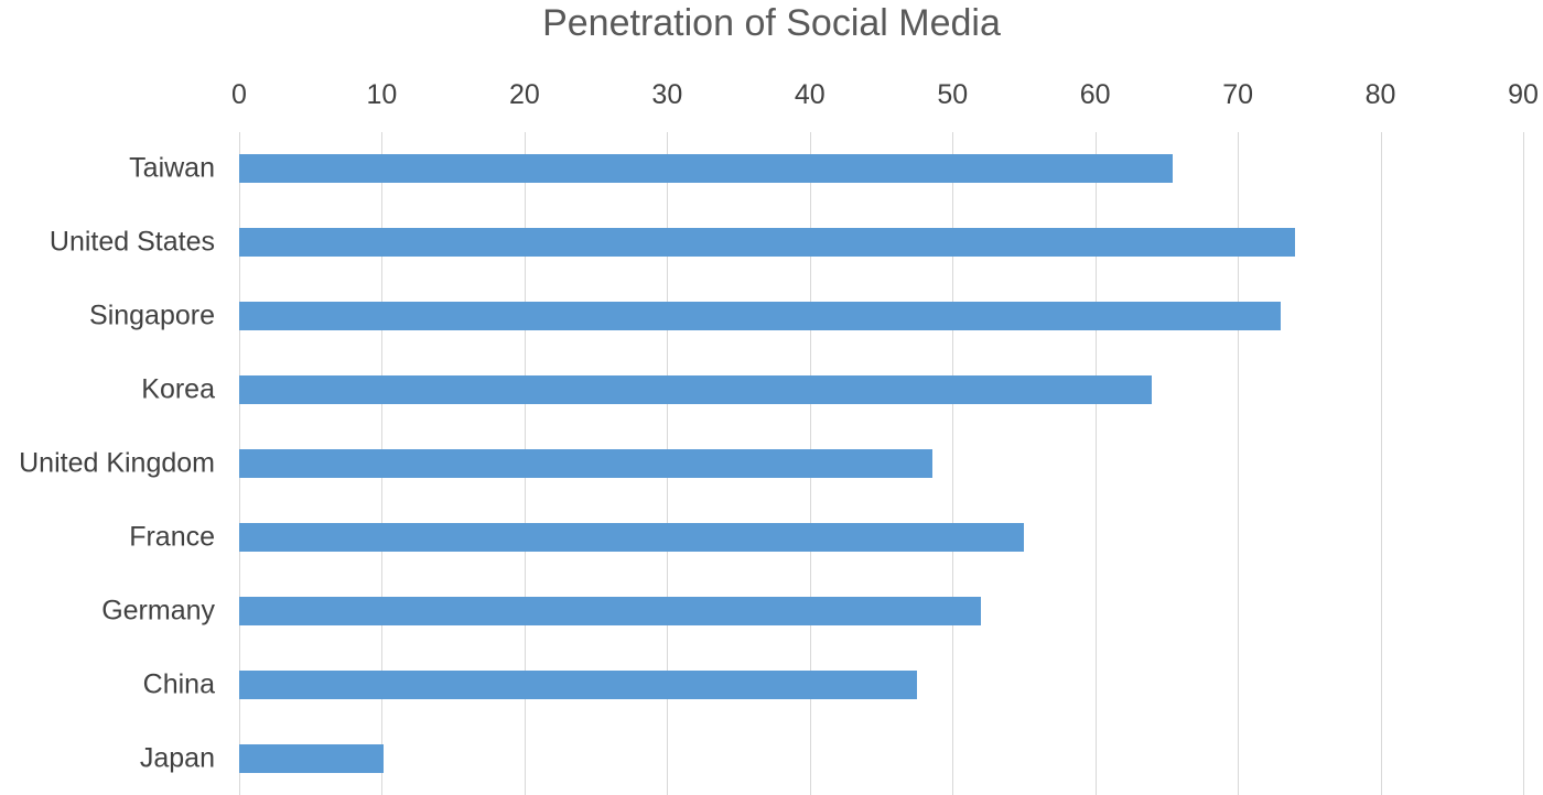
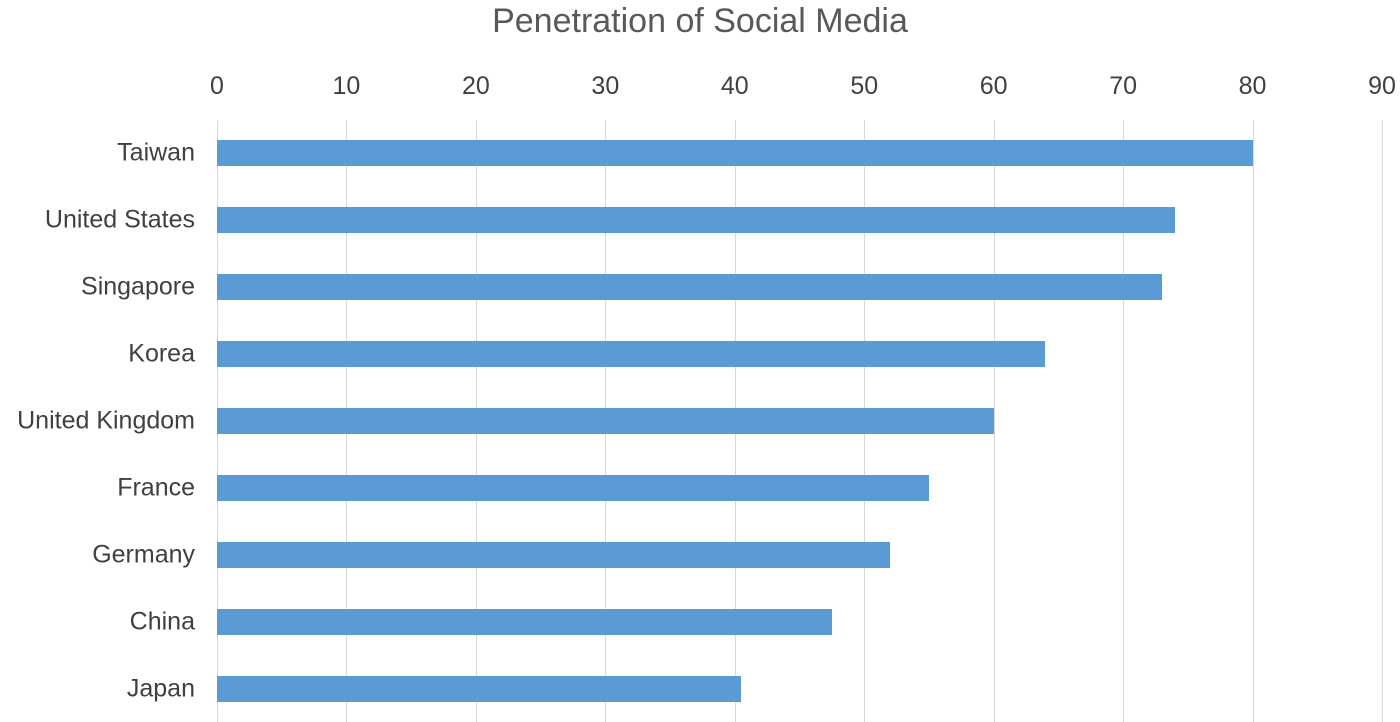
Taiwan: 65.4 -> 80.0
United Kingdom: 48.6 -> 60.0
Japan: 10.1 -> 40.5
